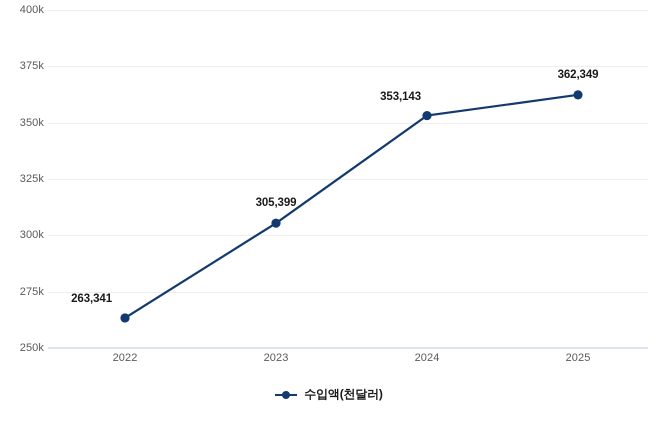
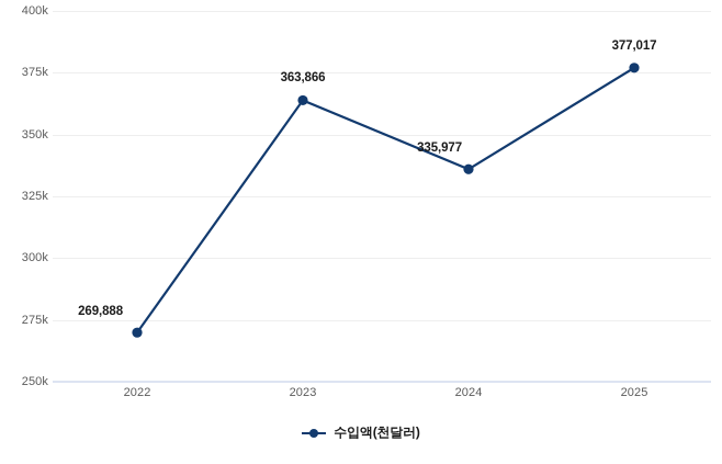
2022: 263,341 -> 269,888
2023: 305,399 -> 363,866
2024: 353,143 -> 335,977
2025: 362,349 -> 377,017
